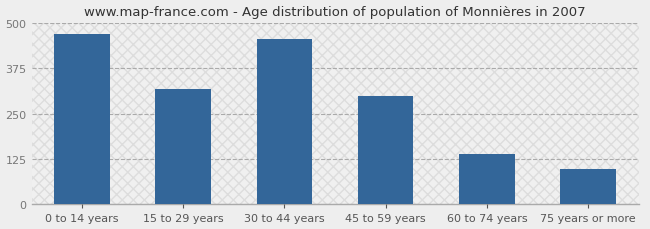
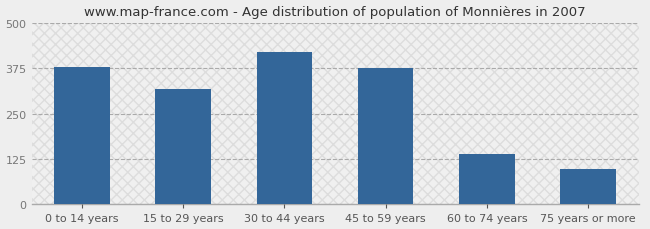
0 to 14 years: 470 -> 378
30 to 44 years: 455 -> 420
45 to 59 years: 300 -> 375
